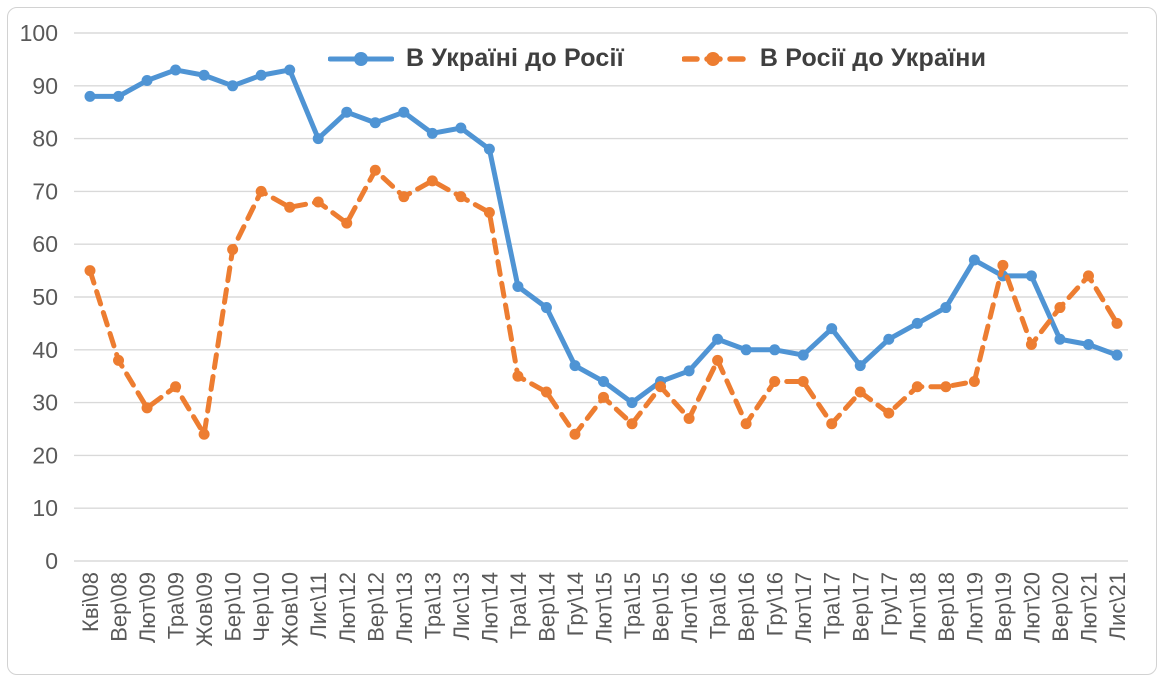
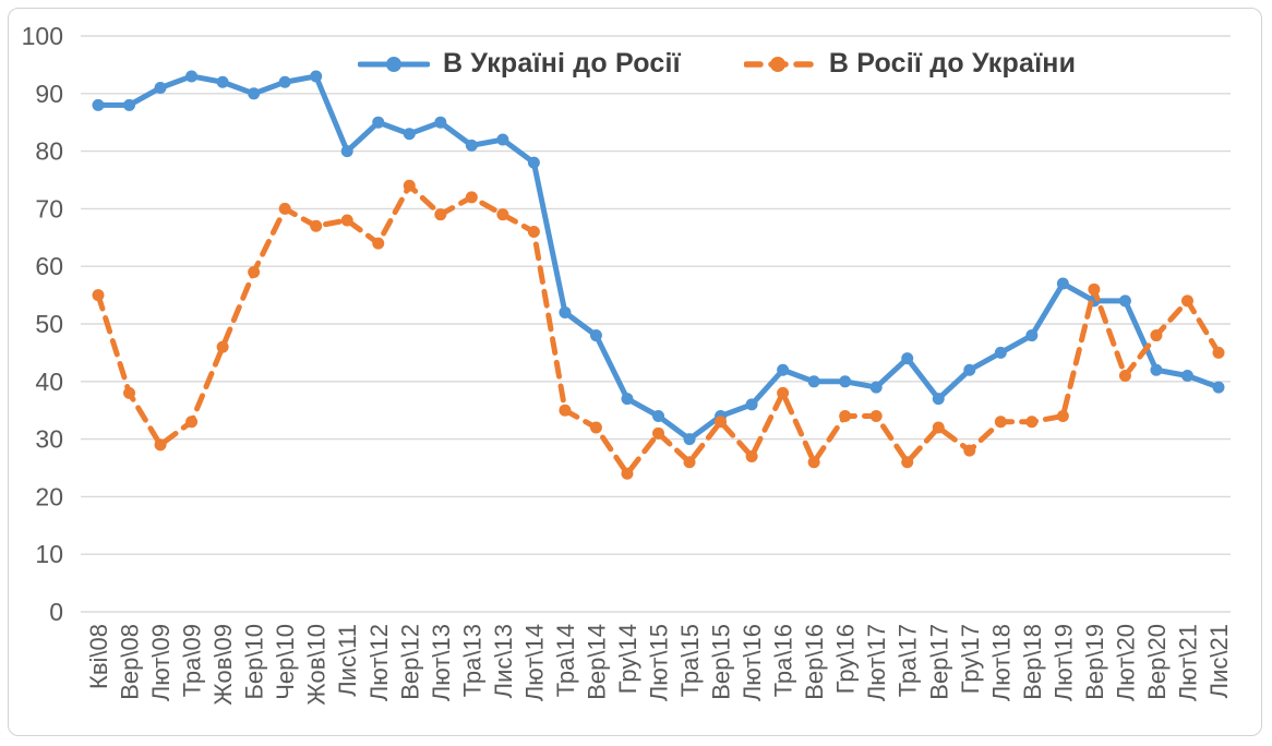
В Росії до України/Жов\09: 24 -> 46
